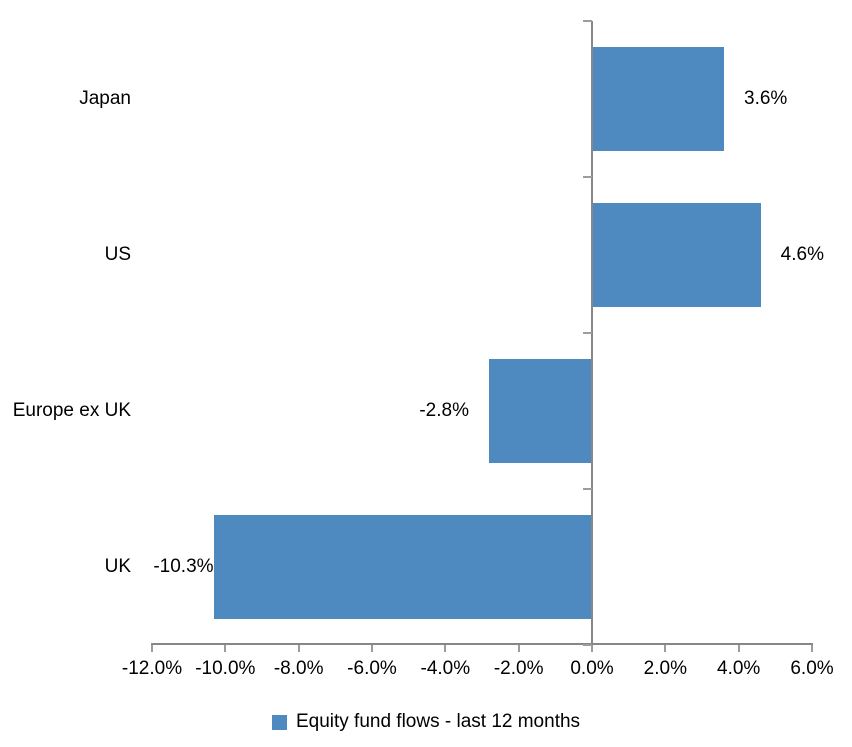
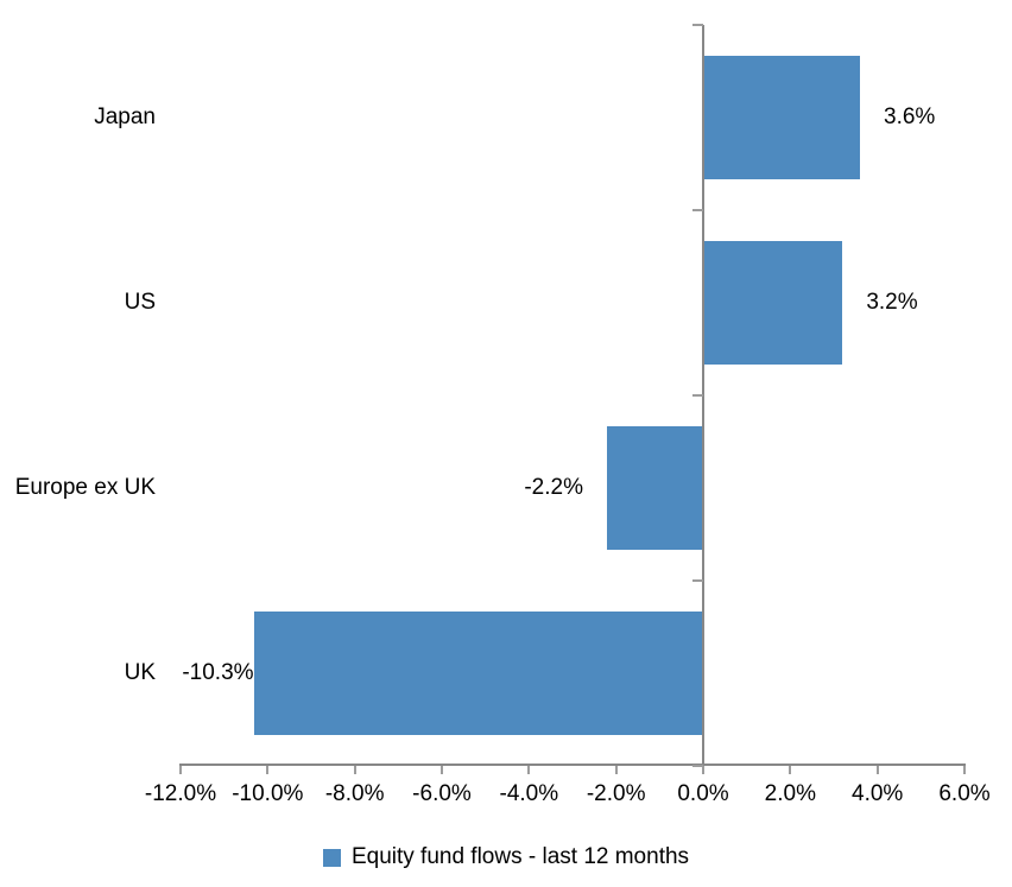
US: 4.6% -> 3.2%
Europe ex UK: -2.8% -> -2.2%
